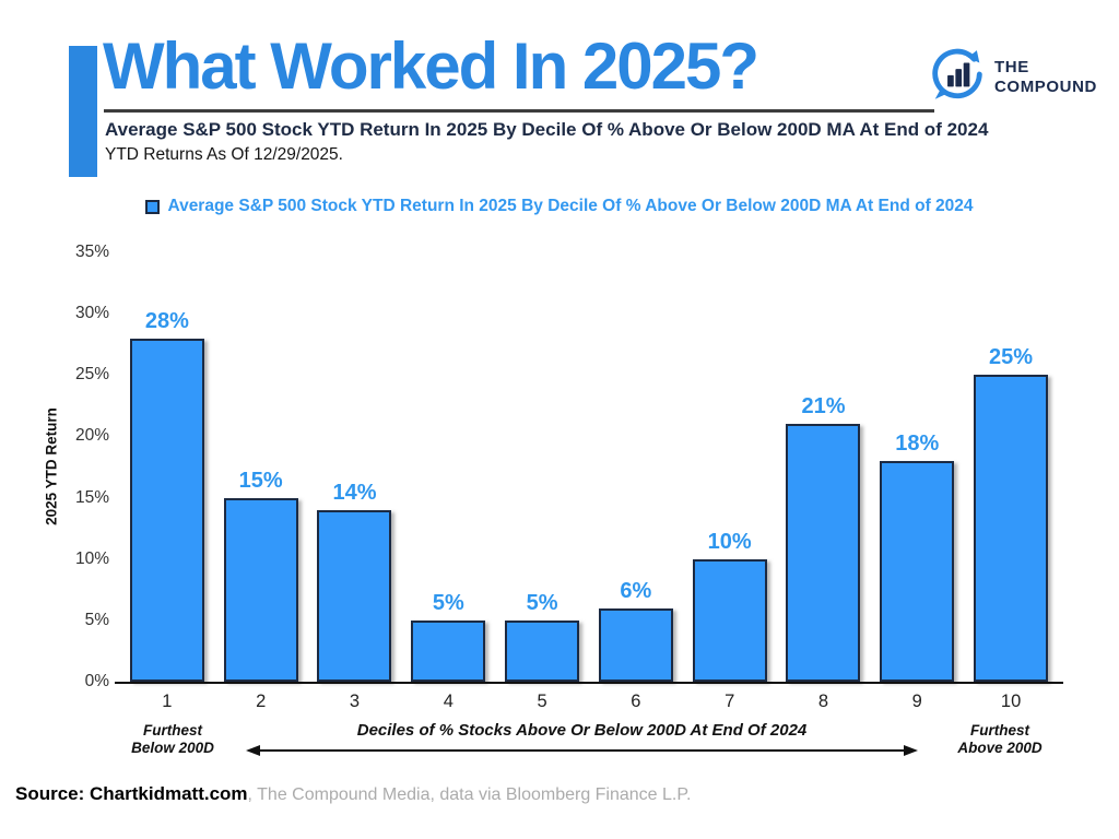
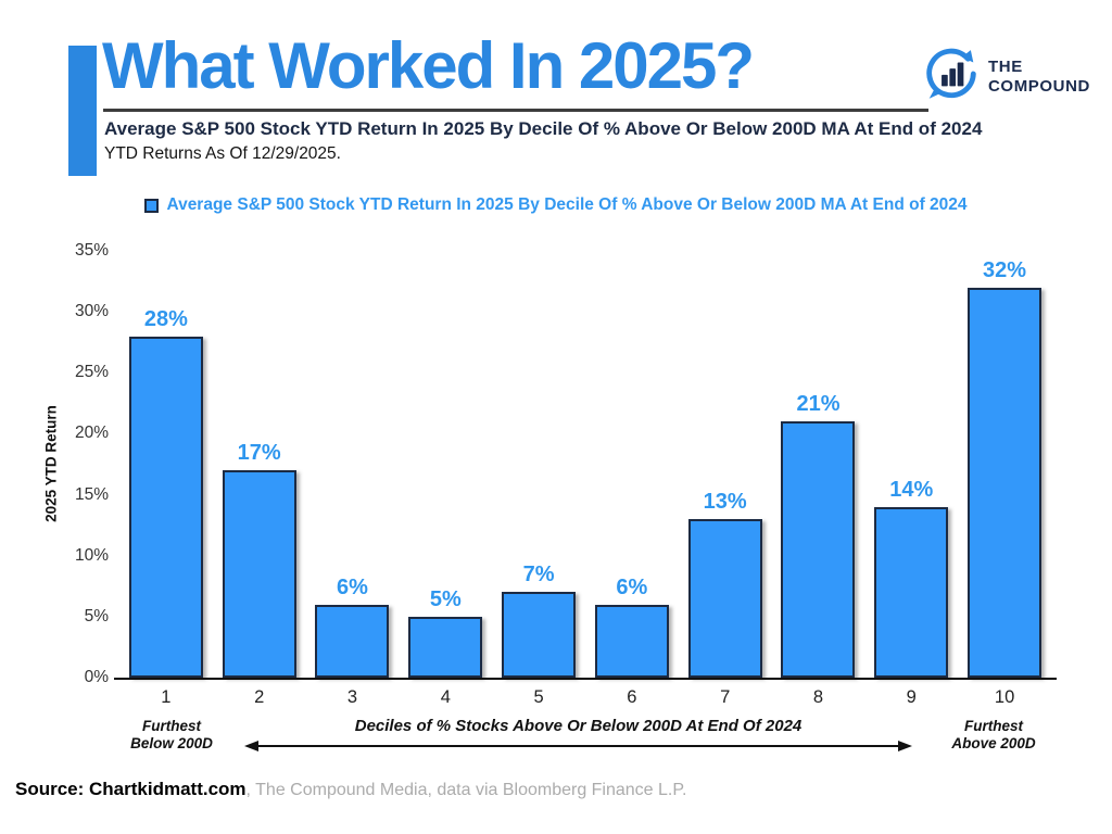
2: 15% -> 17%
3: 14% -> 6%
5: 5% -> 7%
7: 10% -> 13%
9: 18% -> 14%
10: 25% -> 32%
